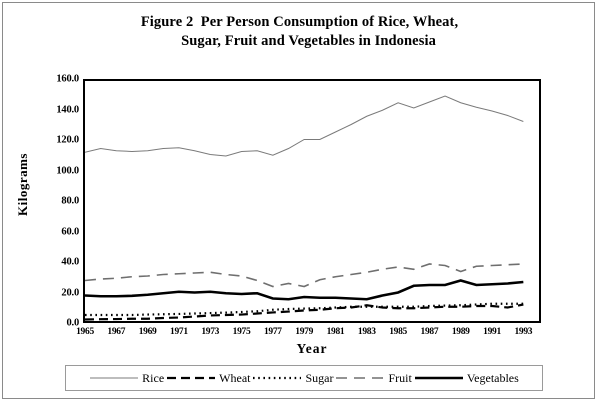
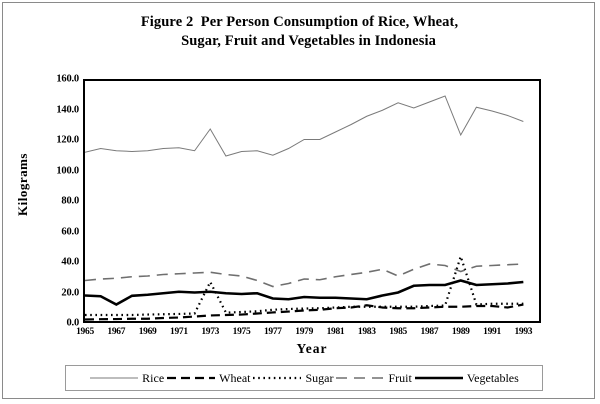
Vegetables/1967: 16 -> 11
Rice/1973: 111 -> 128
Sugar/1973: 5 -> 26
Fruit/1979: 23 -> 28
Fruit/1985: 36 -> 30
Rice/1989: 146 -> 124
Sugar/1989: 10 -> 43
